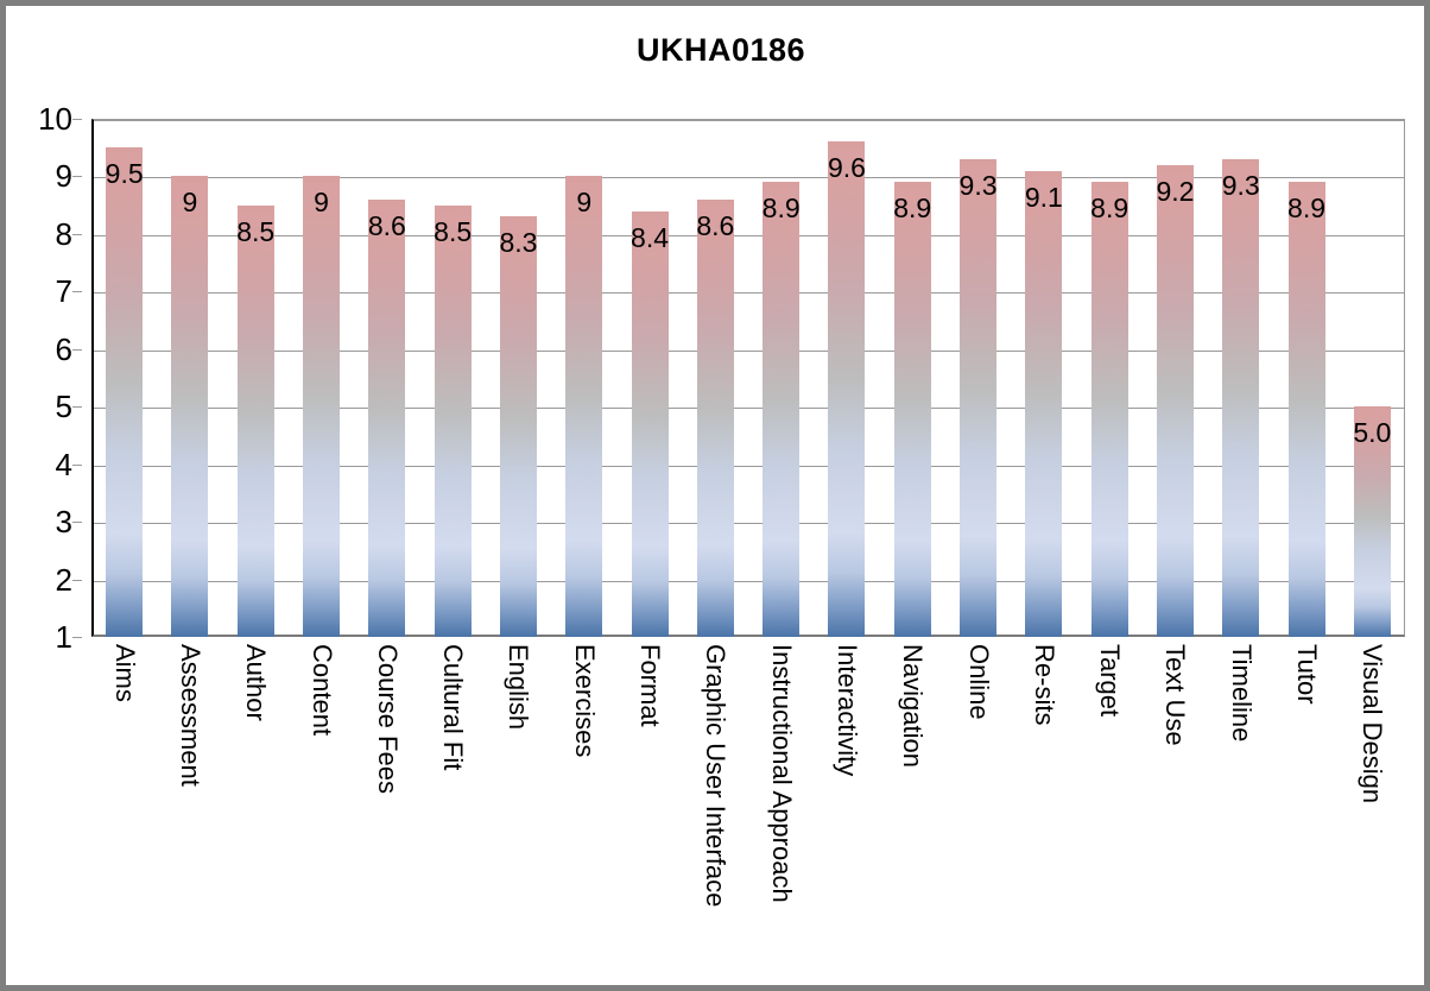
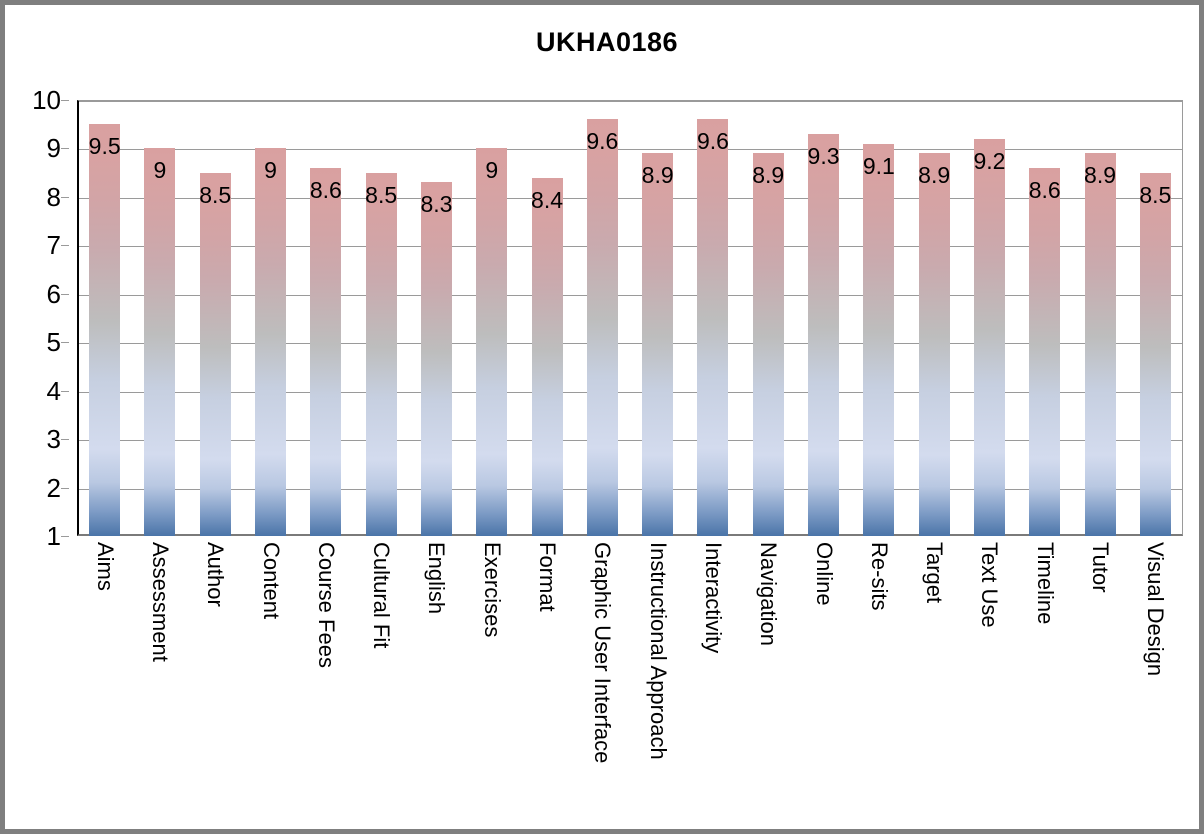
Graphic User Interface: 8.6 -> 9.6
Timeline: 9.3 -> 8.6
Visual Design: 5.0 -> 8.5
